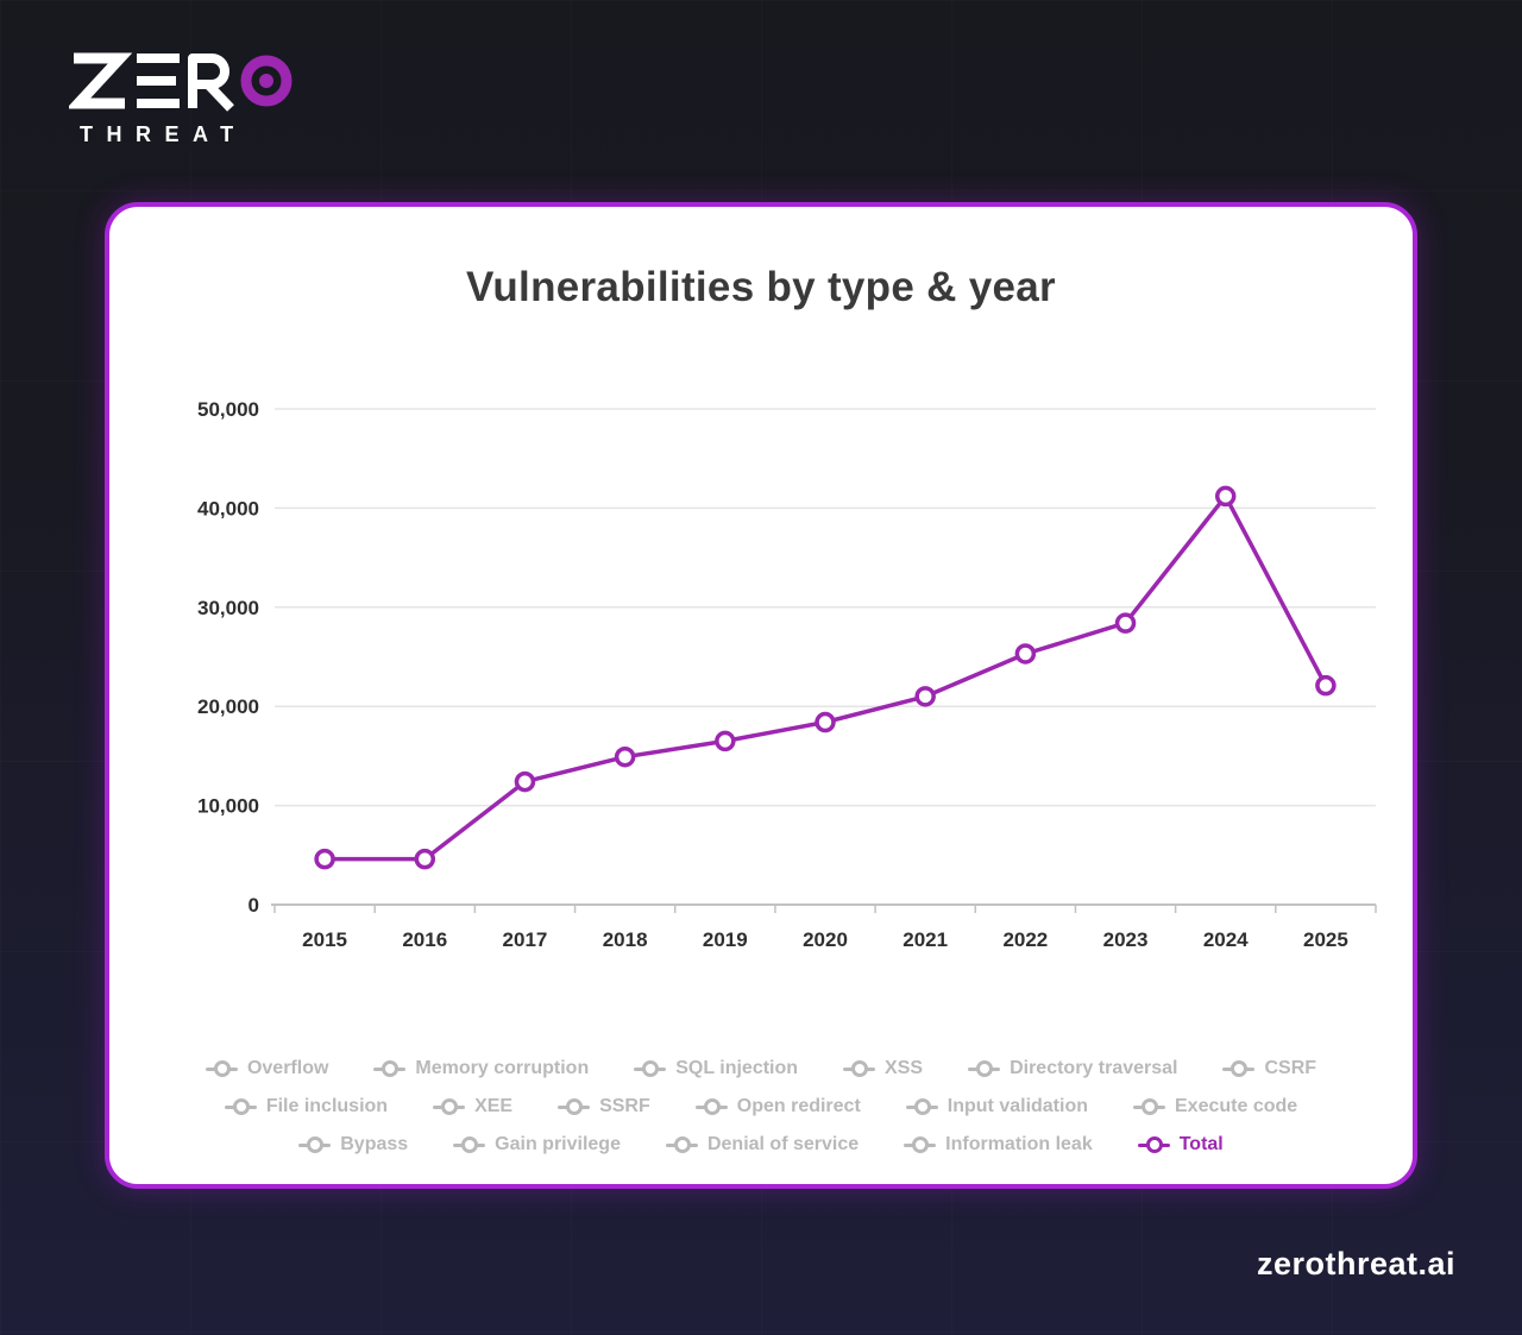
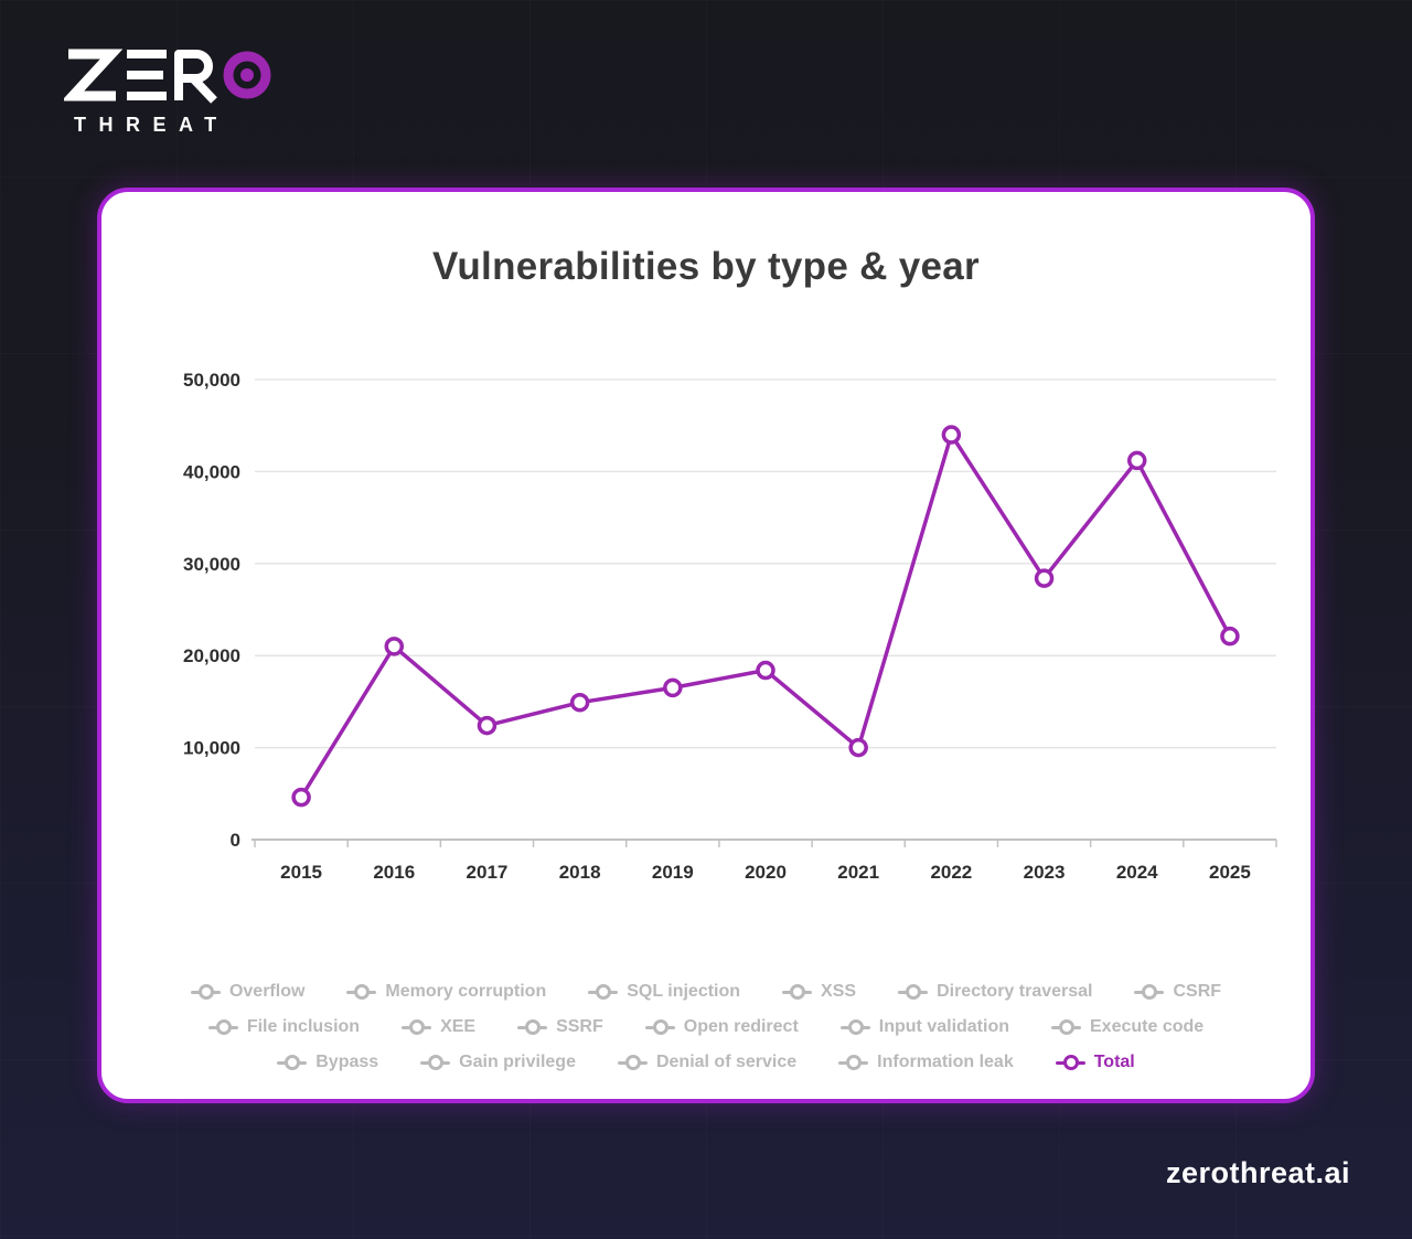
2016: 5000 -> 21000
2021: 21000 -> 10000
2022: 25000 -> 44000
